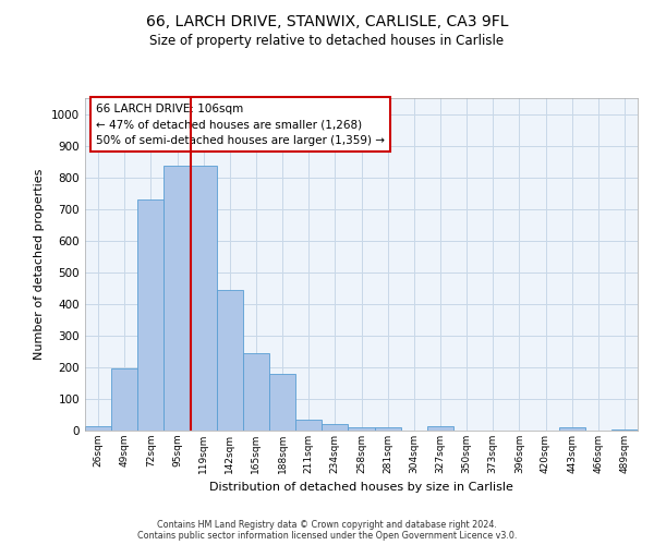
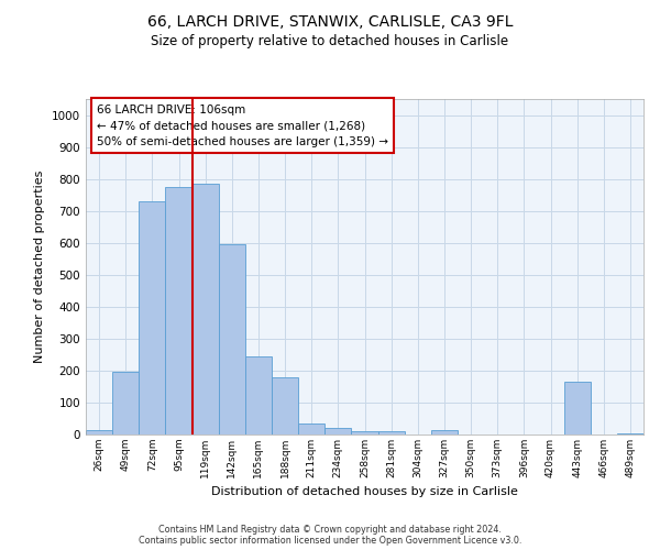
95sqm: 835 -> 775
119sqm: 835 -> 785
142sqm: 445 -> 595
443sqm: 10 -> 165
